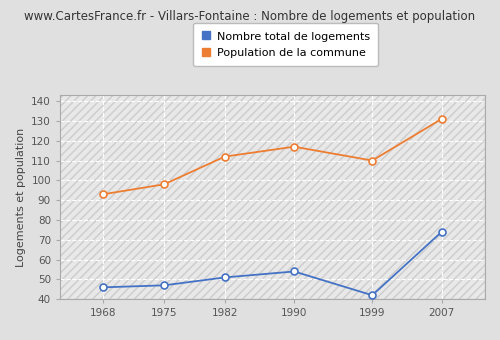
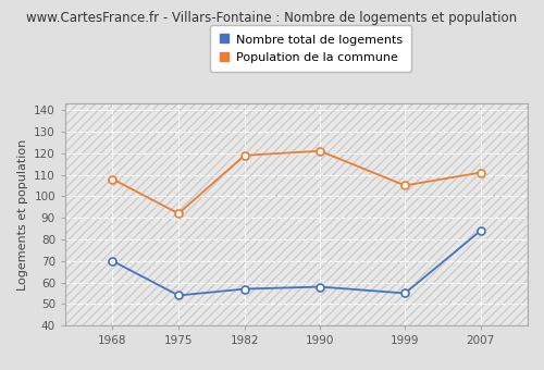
Nombre total de logements/1968: 46 -> 70
Population de la commune/1968: 93 -> 108
Nombre total de logements/1975: 47 -> 54
Population de la commune/1975: 98 -> 92
Nombre total de logements/1982: 51 -> 57
Population de la commune/1982: 112 -> 119
Nombre total de logements/1990: 54 -> 58
Population de la commune/1990: 117 -> 121
Nombre total de logements/1999: 42 -> 55
Population de la commune/1999: 110 -> 105
Nombre total de logements/2007: 74 -> 84
Population de la commune/2007: 131 -> 111
